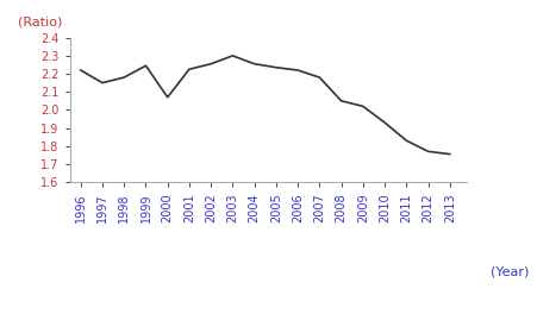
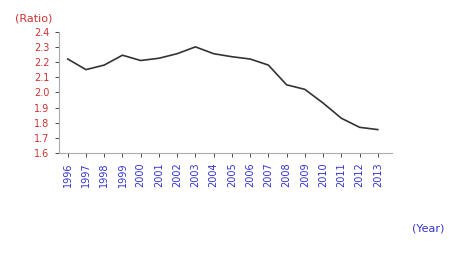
2000: 2.07 -> 2.21
